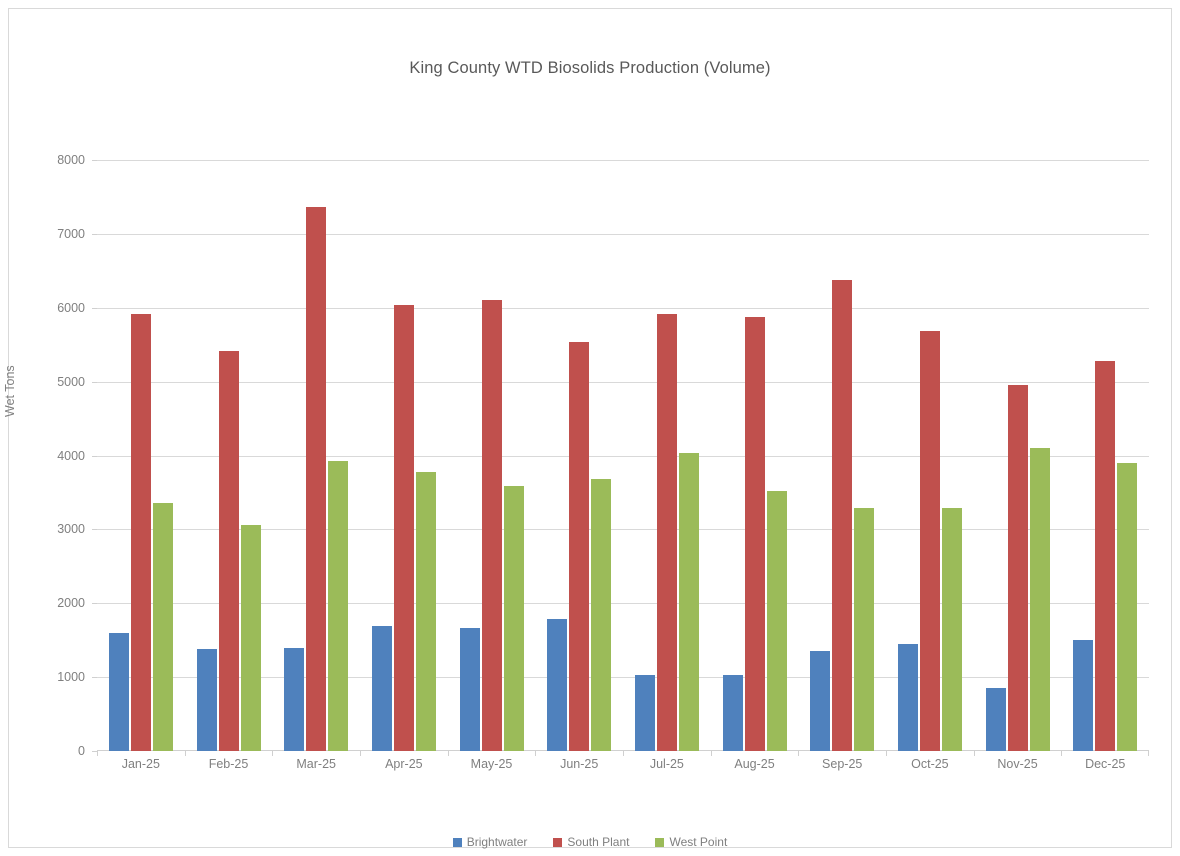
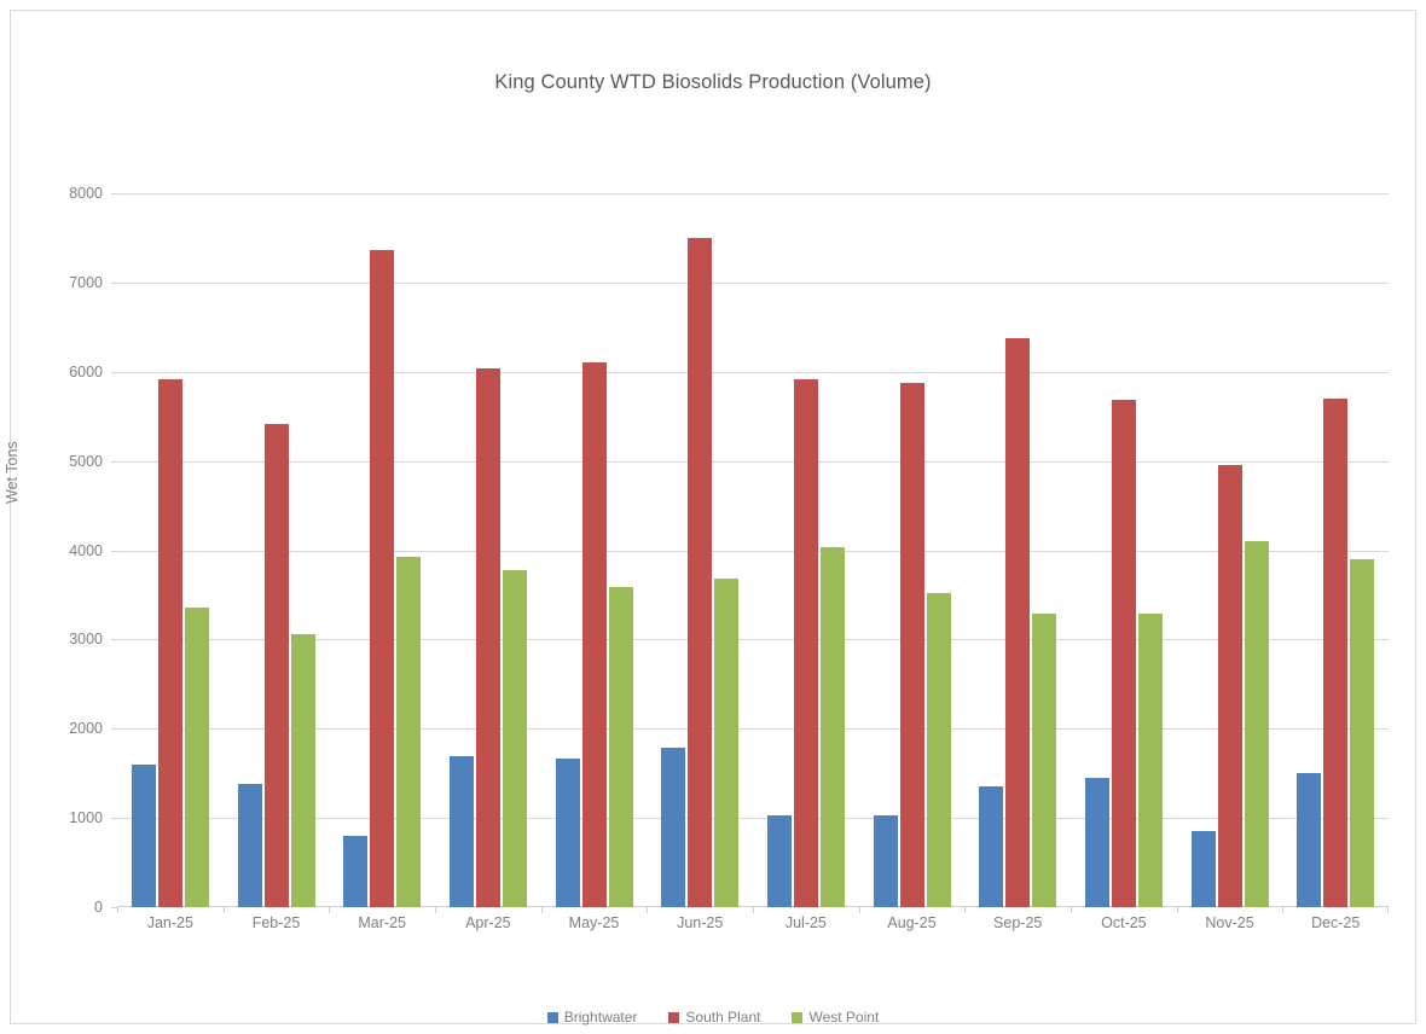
Brightwater/Mar-25: 1400 -> 800
South Plant/Jun-25: 5500 -> 7500
South Plant/Dec-25: 5300 -> 5700
